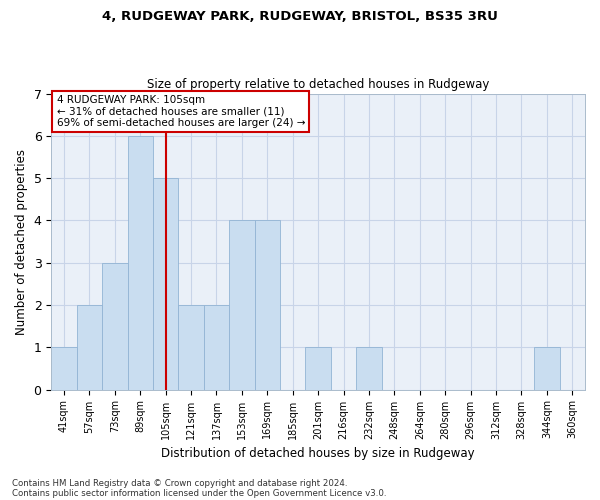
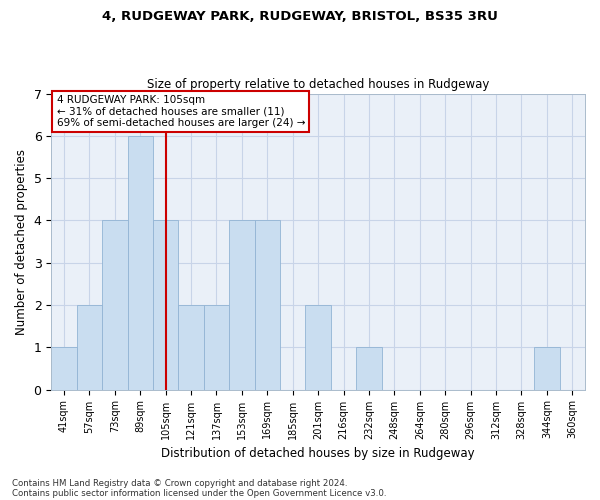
73sqm: 3 -> 4
105sqm: 5 -> 4
201sqm: 1 -> 2
